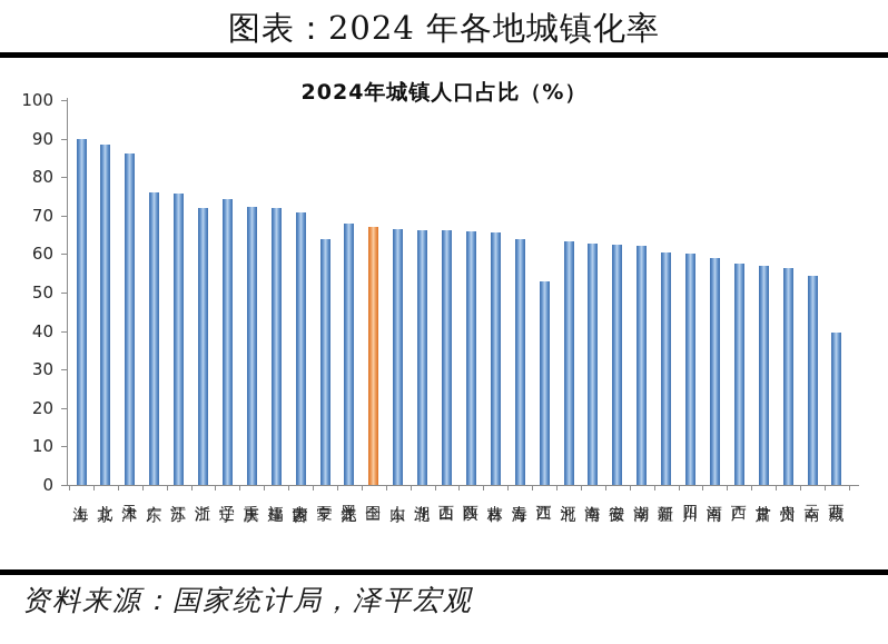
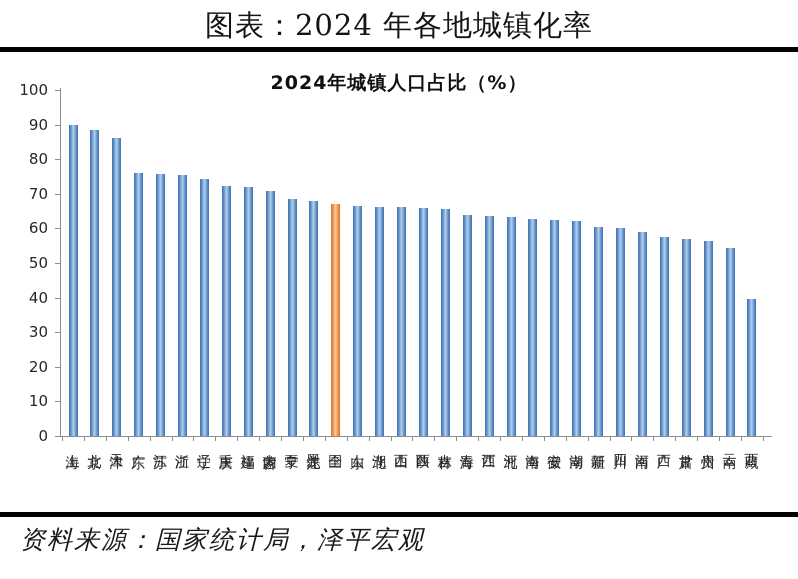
浙江: 72 -> 75
宁夏: 64 -> 68
江西: 53 -> 64
